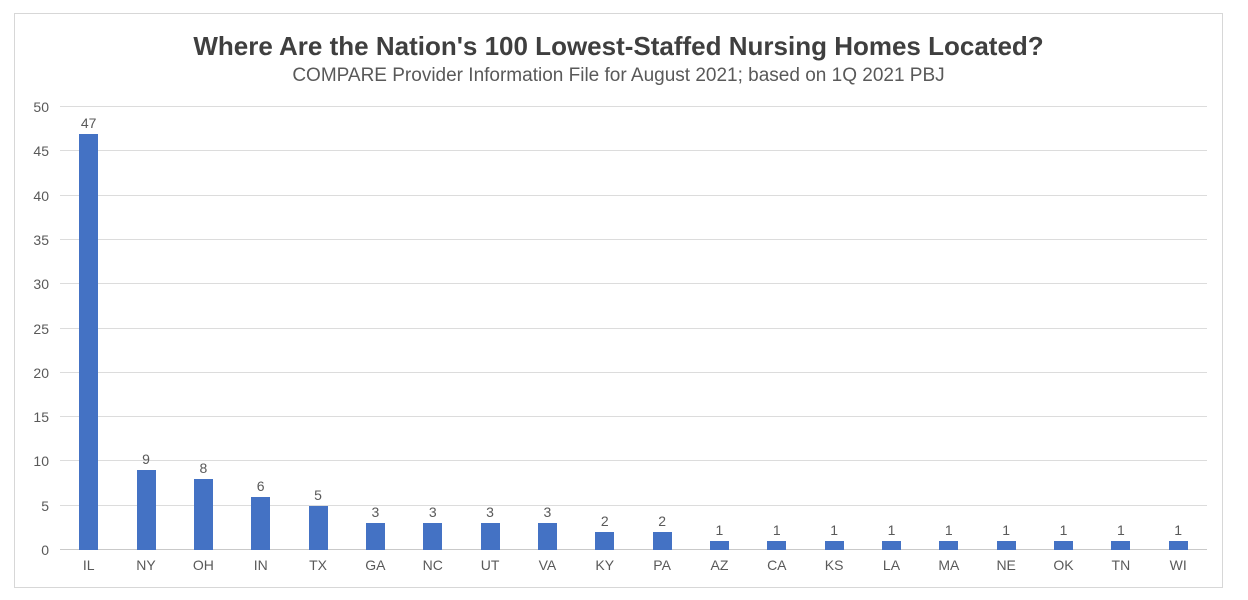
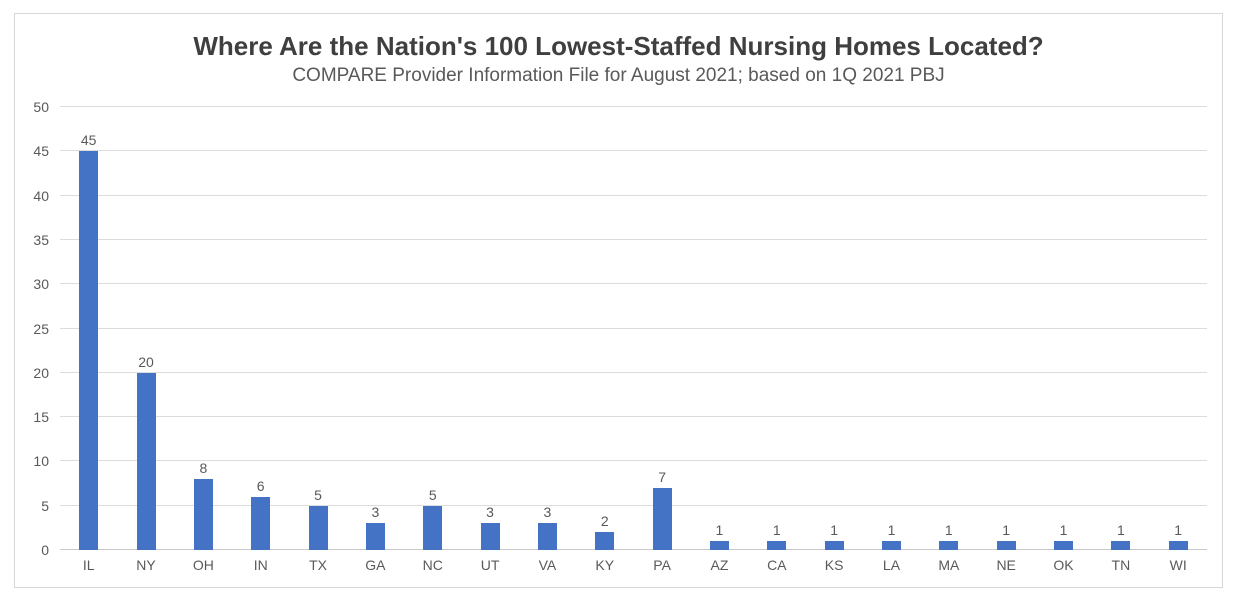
IL: 47 -> 45
NY: 9 -> 20
NC: 3 -> 5
PA: 2 -> 7
